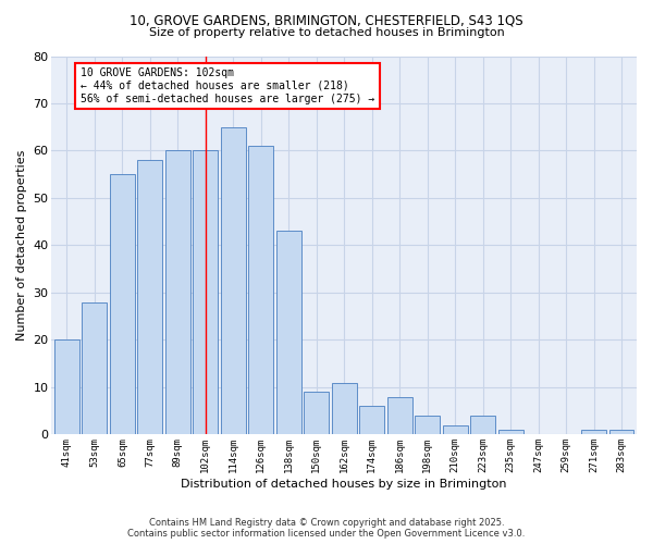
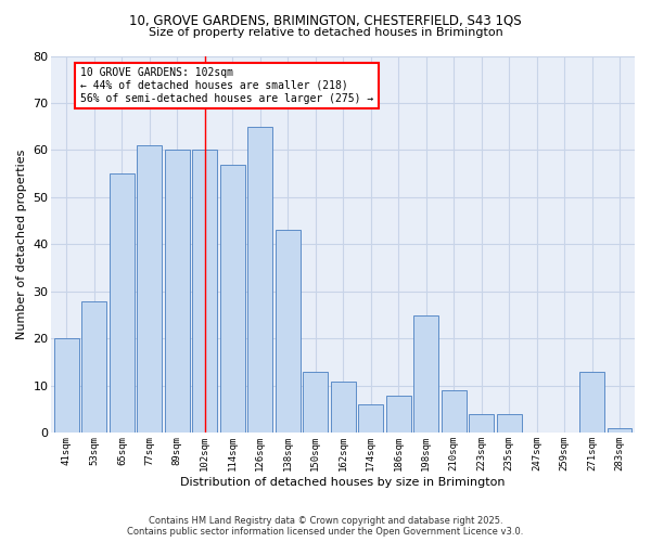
77sqm: 58 -> 61
114sqm: 65 -> 57
126sqm: 61 -> 65
150sqm: 9 -> 13
198sqm: 4 -> 25
210sqm: 2 -> 9
235sqm: 1 -> 4
271sqm: 1 -> 13
